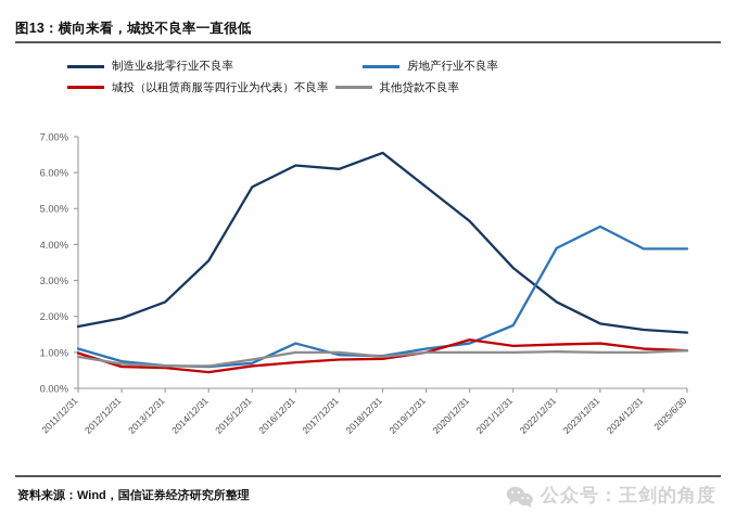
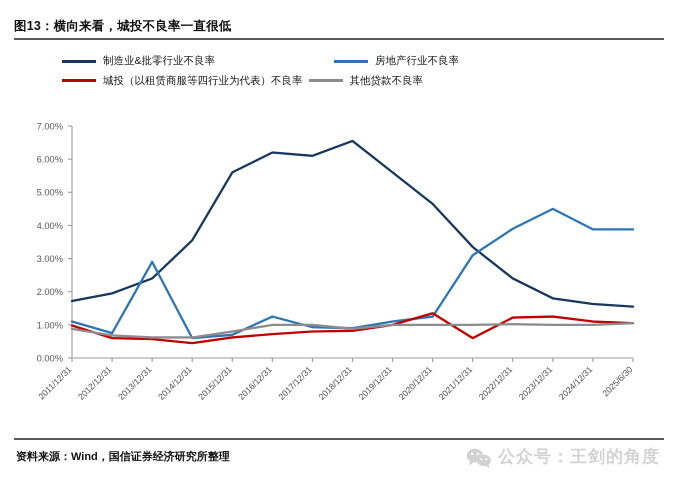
房地产行业不良率/2013/12/31: 0.6% -> 2.9%
房地产行业不良率/2021/12/31: 1.8% -> 3.1%
城投（以租赁商服等四行业为代表）不良率/2021/12/31: 1.2% -> 0.6%
